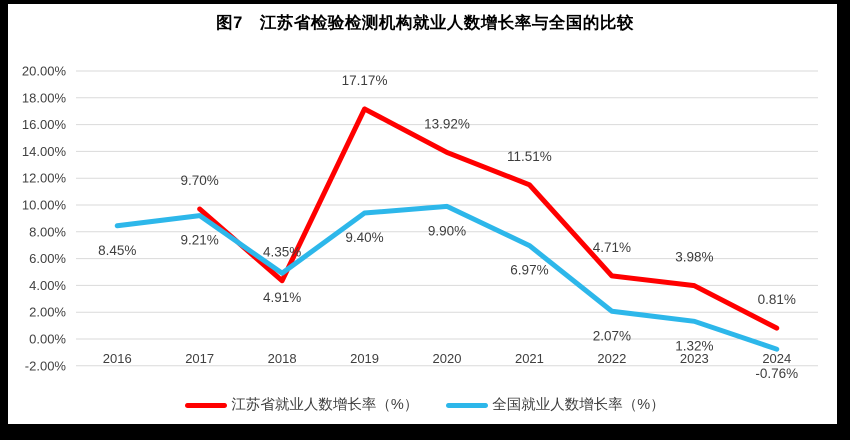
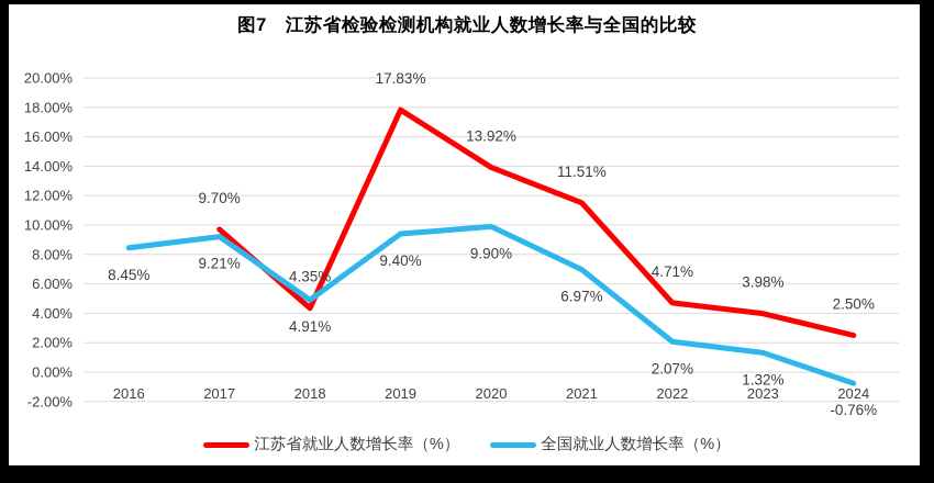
江苏省就业人数增长率（%）/2019: 17.17% -> 17.83%
江苏省就业人数增长率（%）/2024: 0.81% -> 2.50%
